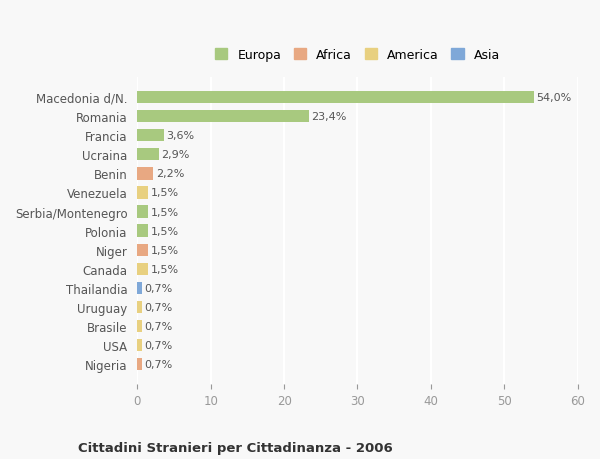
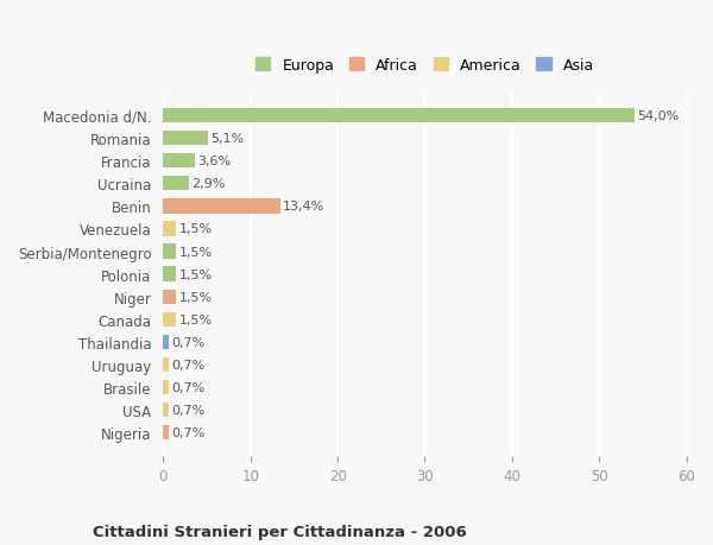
Romania: 23,4% -> 5,1%
Benin: 2,2% -> 13,4%
